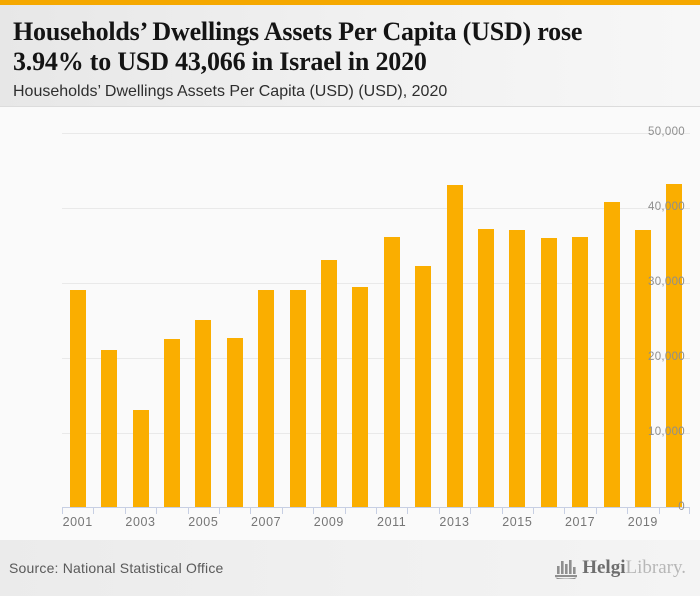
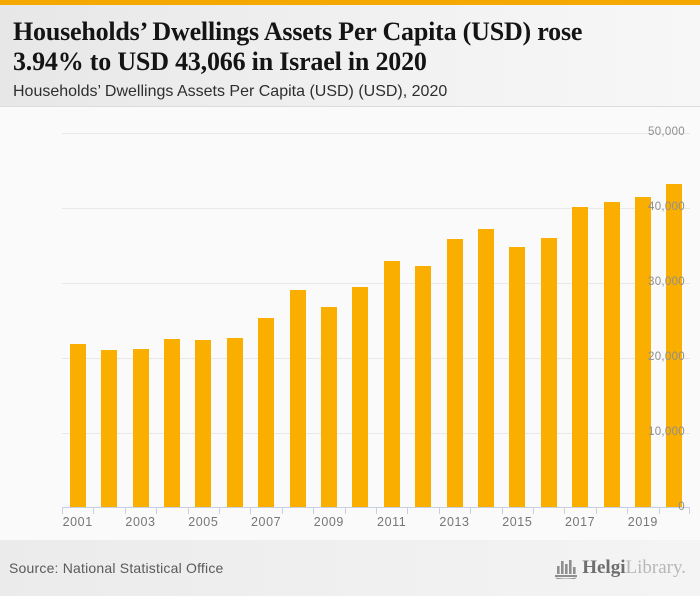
2001: 29000 -> 22000
2003: 13000 -> 21000
2005: 25000 -> 22000
2007: 29000 -> 25000
2009: 33000 -> 27000
2011: 36000 -> 33000
2013: 43000 -> 36000
2015: 37000 -> 35000
2017: 36000 -> 40000
2019: 37000 -> 41000
